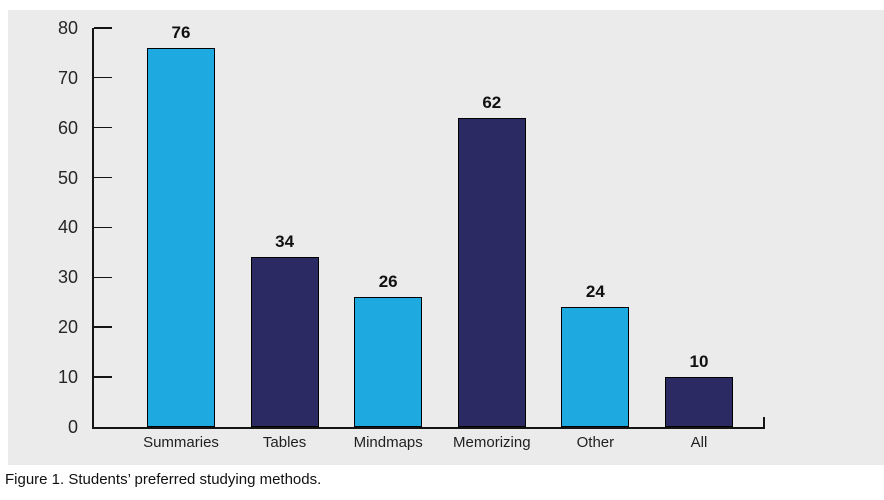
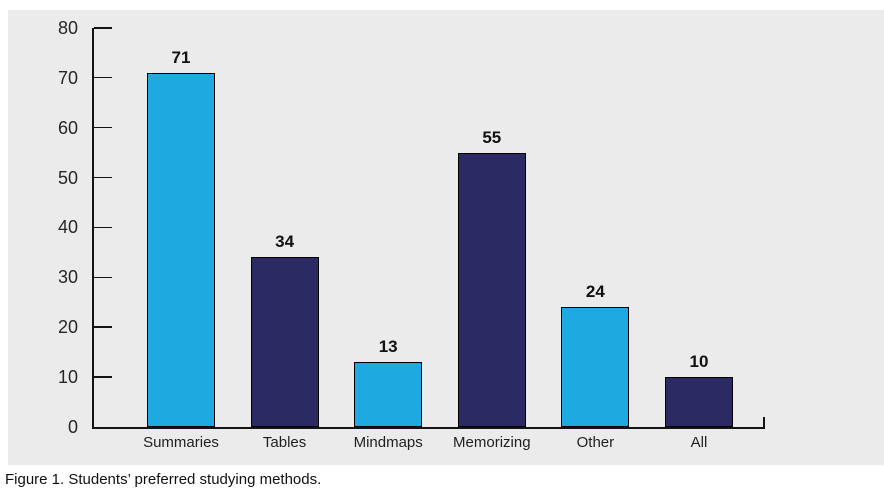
Summaries: 76 -> 71
Mindmaps: 26 -> 13
Memorizing: 62 -> 55
